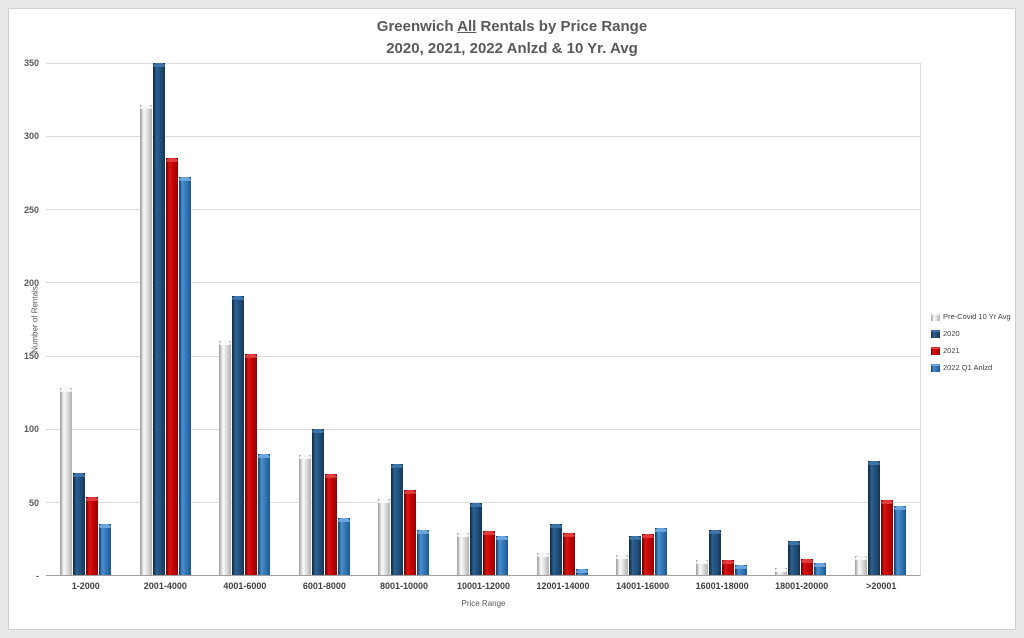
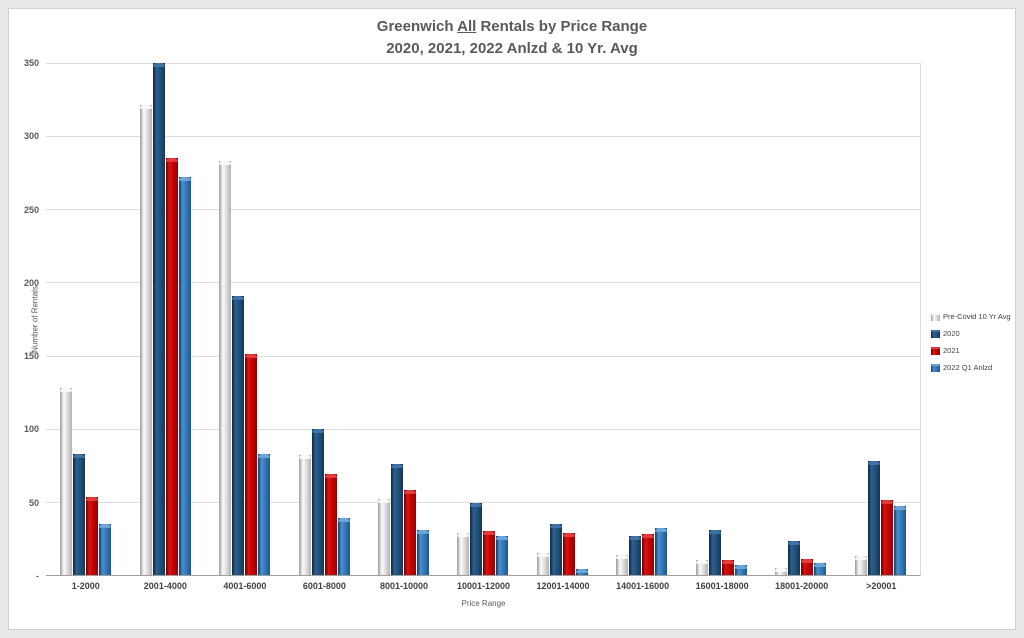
2020/1-2000: 70 -> 83
Pre-Covid 10 Yr Avg/4001-6000: 160 -> 283
